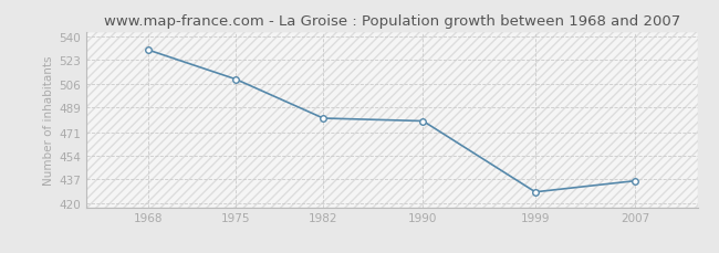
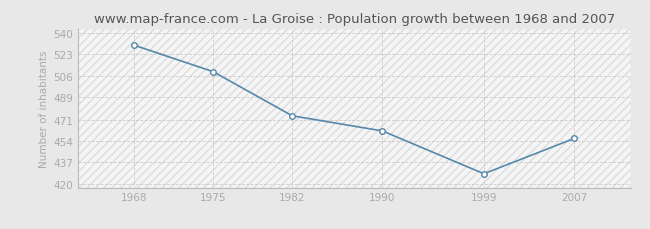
1982: 481 -> 474
1990: 479 -> 462
2007: 436 -> 456
